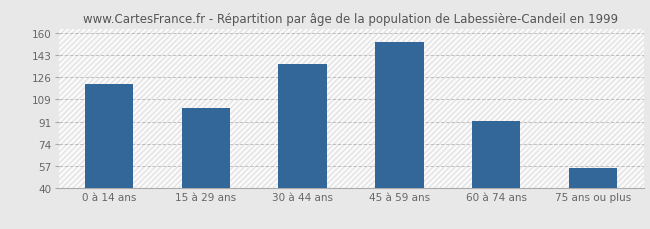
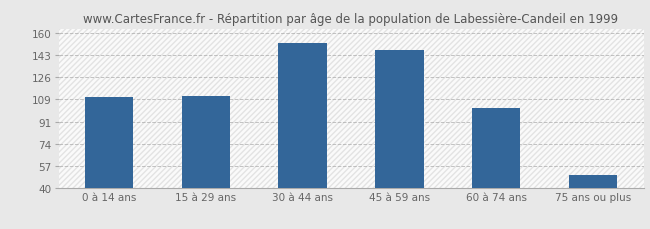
0 à 14 ans: 120 -> 110
15 à 29 ans: 102 -> 111
30 à 44 ans: 136 -> 152
45 à 59 ans: 153 -> 147
60 à 74 ans: 92 -> 102
75 ans ou plus: 55 -> 50
